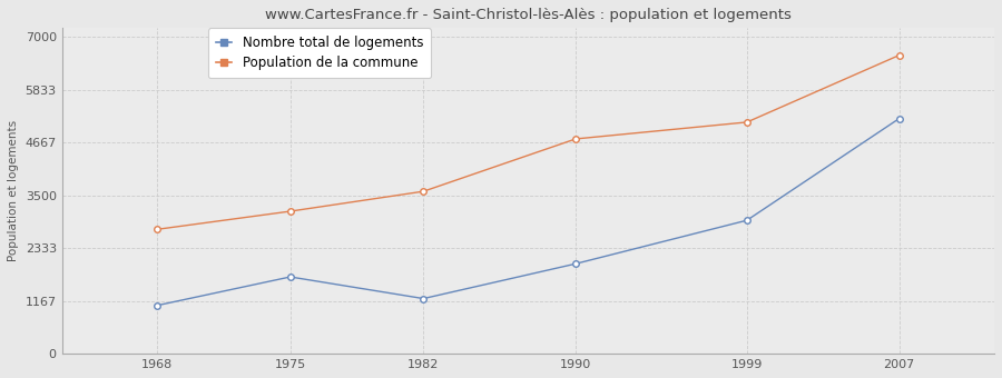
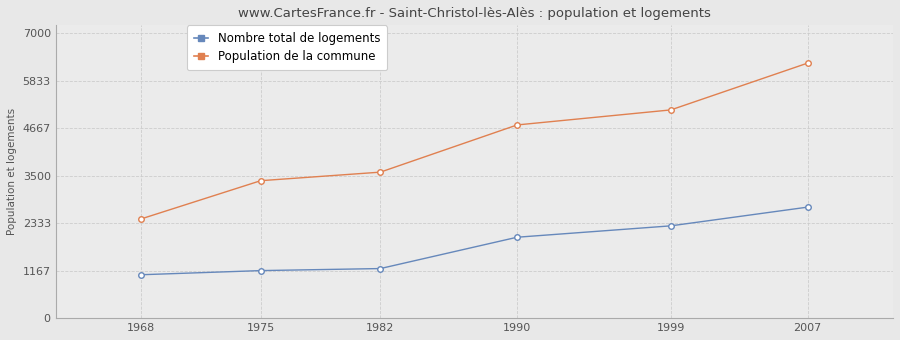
Population de la commune/1968: 2750 -> 2440
Nombre total de logements/1975: 1700 -> 1170
Population de la commune/1975: 3150 -> 3380
Nombre total de logements/1999: 2950 -> 2270
Nombre total de logements/2007: 5200 -> 2730
Population de la commune/2007: 6600 -> 6270
